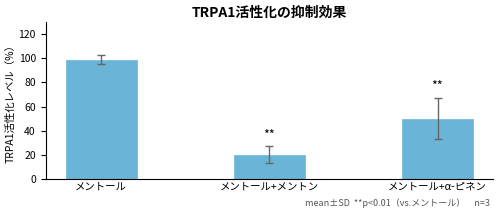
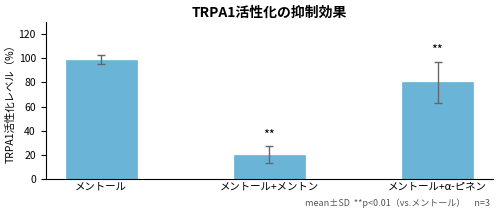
メントール+α-ピネン: 50 -> 80
